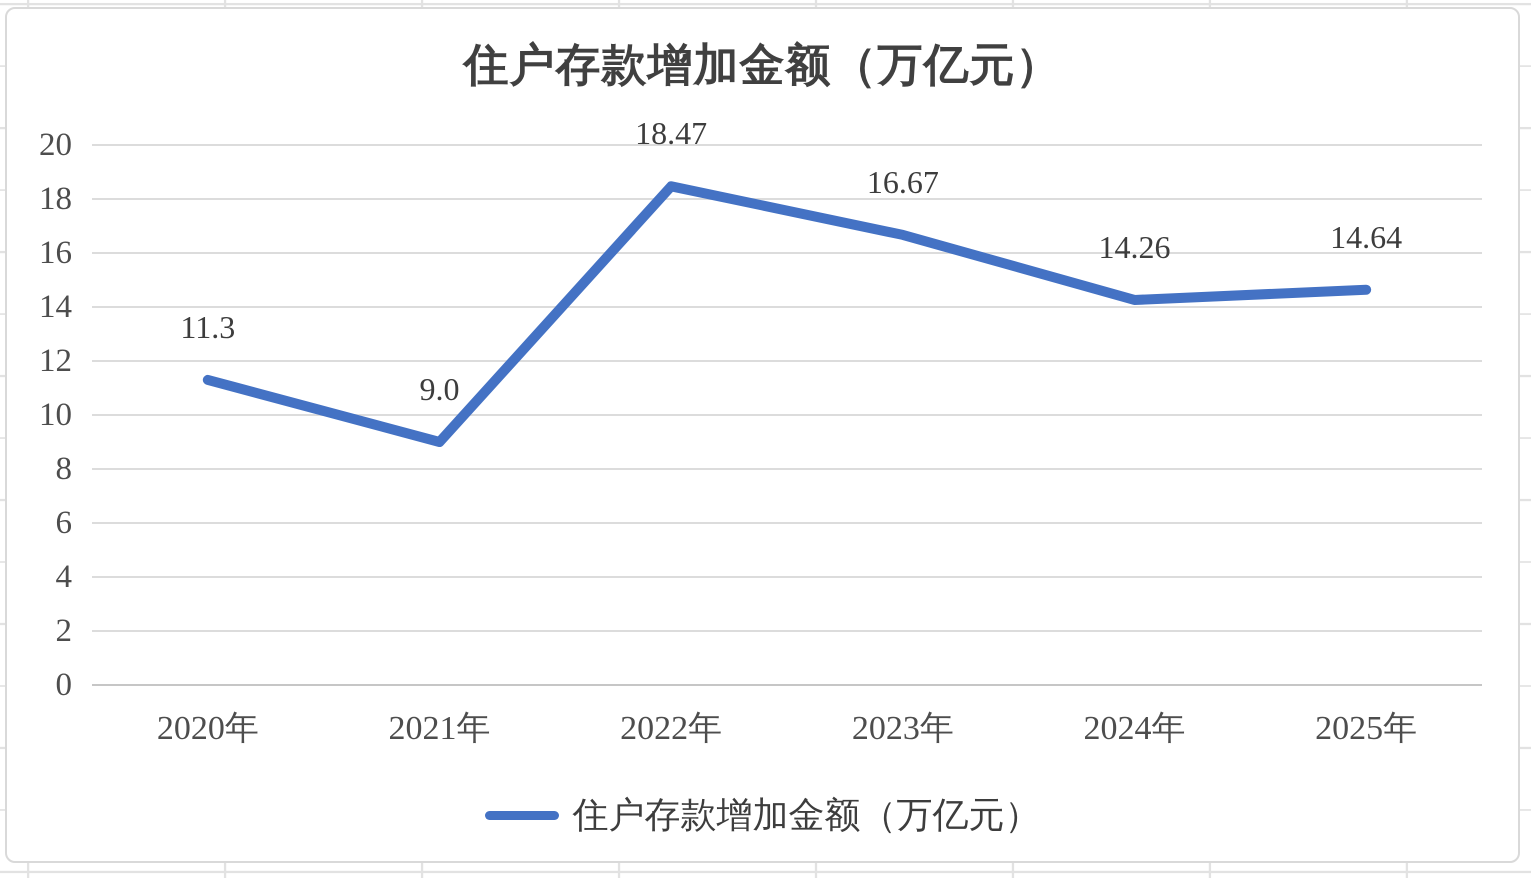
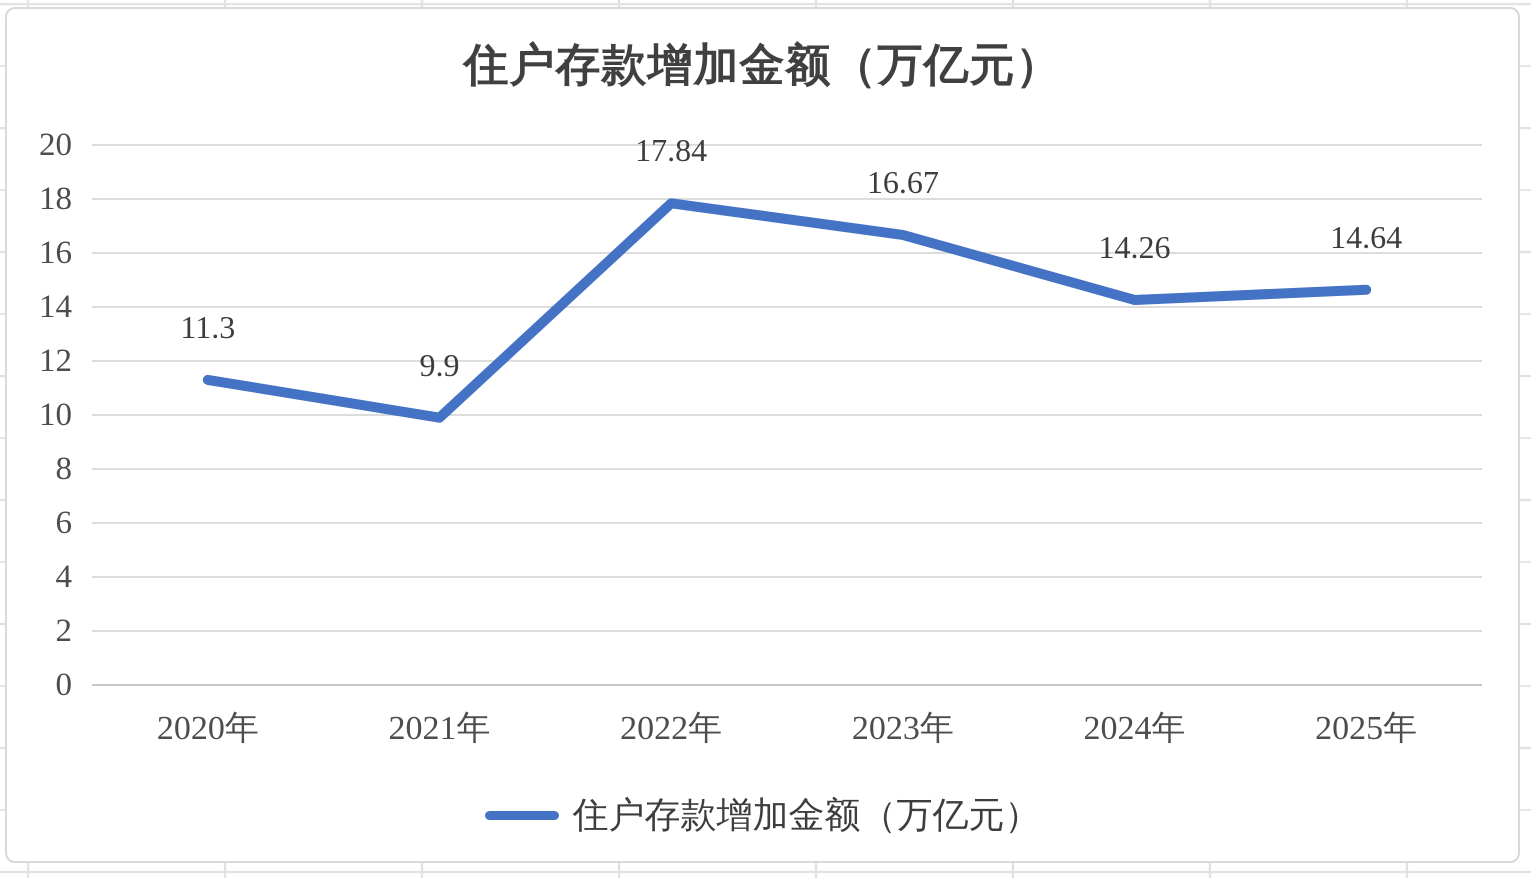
2021年: 9.0 -> 9.9
2022年: 18.47 -> 17.84
